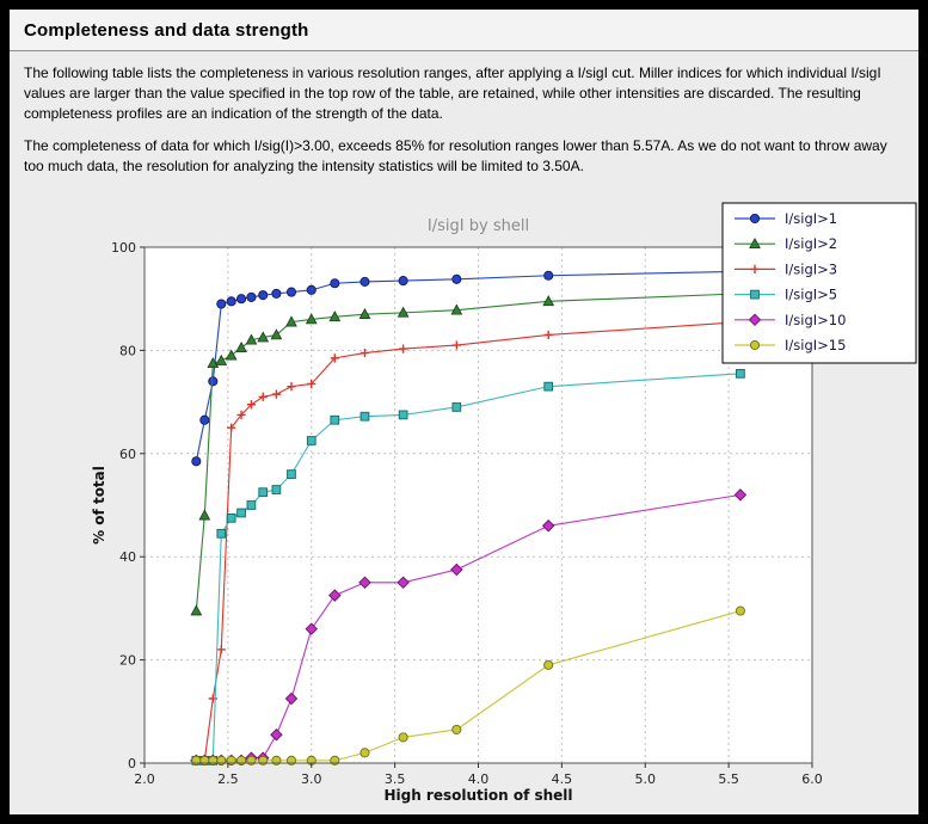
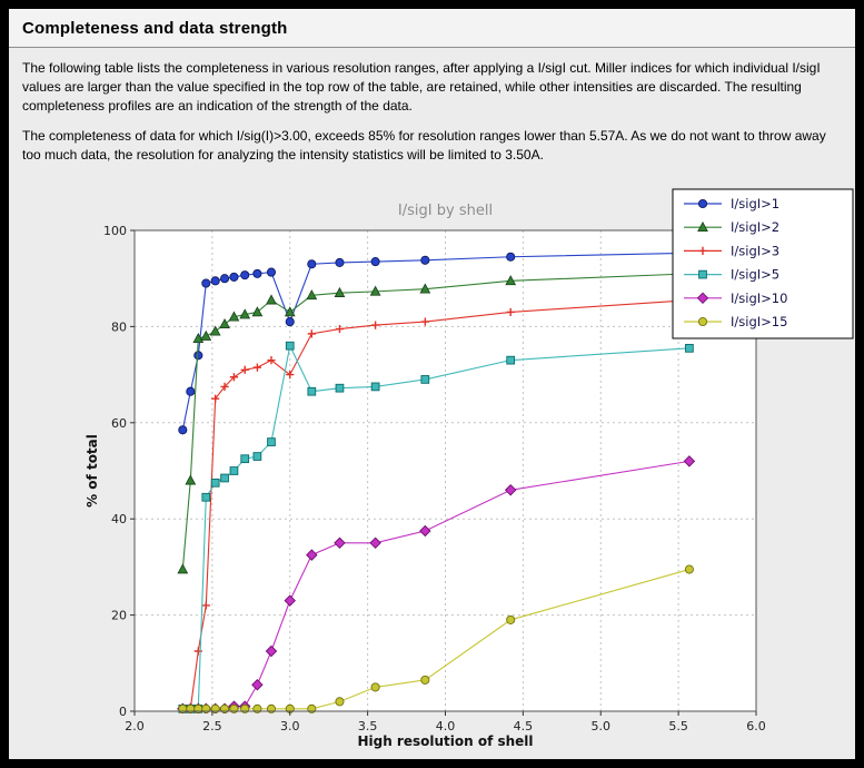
I/sigI>1/3.0: 92 -> 81
I/sigI>2/3.0: 86 -> 83
I/sigI>3/3.0: 74 -> 70
I/sigI>5/3.0: 62 -> 76
I/sigI>10/3.0: 26 -> 23
